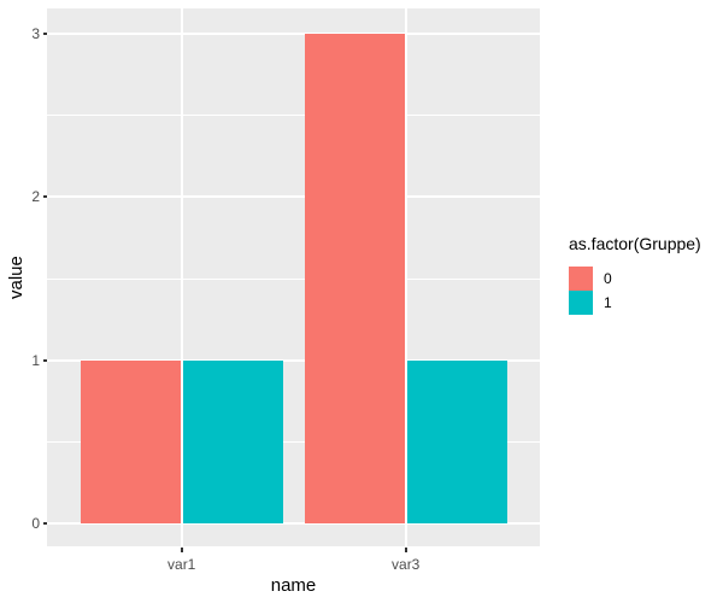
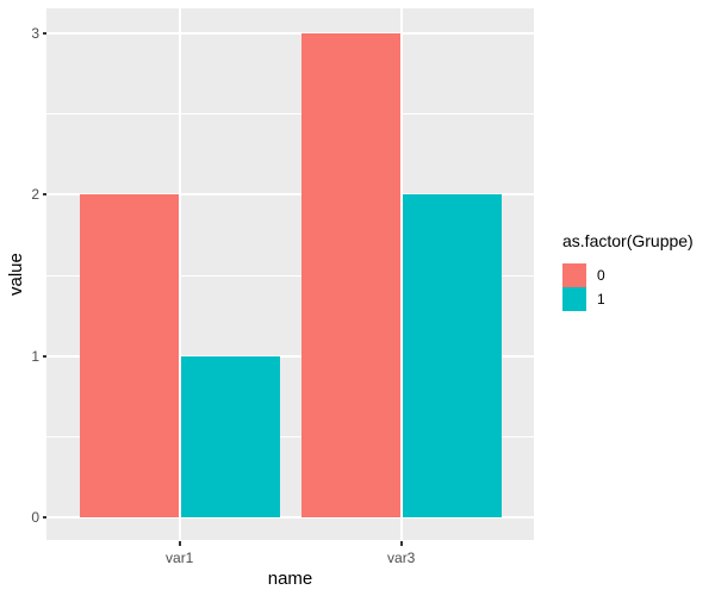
0/var1: 1 -> 2
1/var3: 1 -> 2
